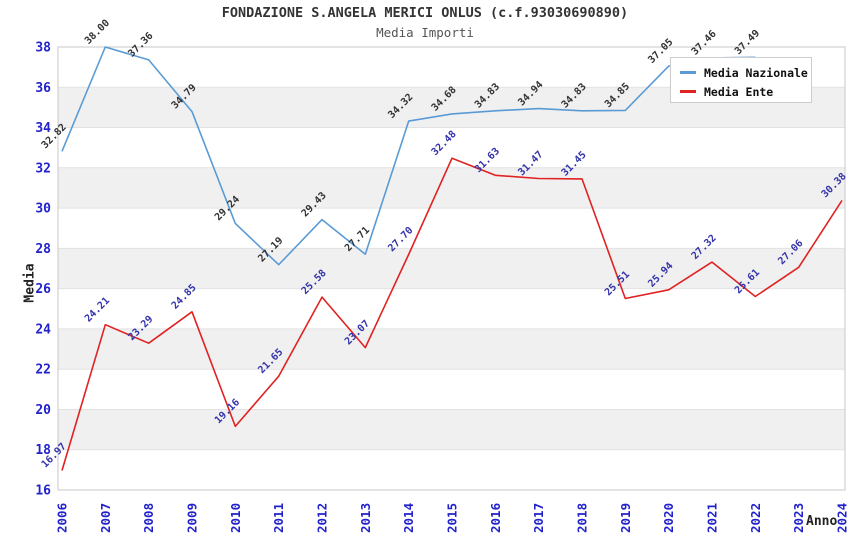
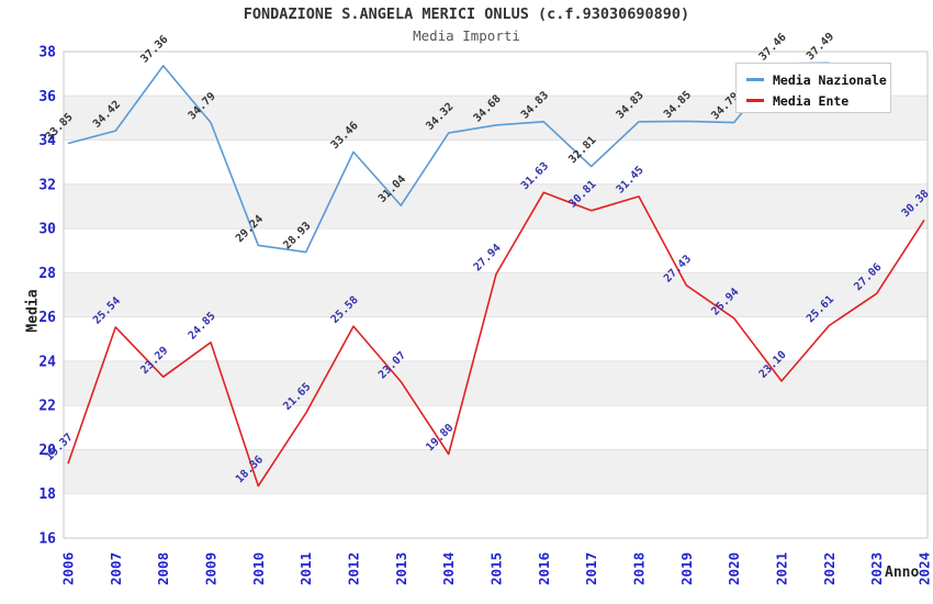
Media Nazionale/2006: 32.82 -> 33.85
Media Ente/2006: 16.97 -> 19.37
Media Nazionale/2007: 38.00 -> 34.42
Media Ente/2007: 24.21 -> 25.54
Media Ente/2010: 19.16 -> 18.36
Media Nazionale/2011: 27.19 -> 28.93
Media Nazionale/2012: 29.43 -> 33.46
Media Nazionale/2013: 27.71 -> 31.04
Media Ente/2014: 27.70 -> 19.80
Media Ente/2015: 32.48 -> 27.94
Media Nazionale/2017: 34.94 -> 32.81
Media Ente/2017: 31.47 -> 30.81
Media Ente/2019: 25.51 -> 27.43
Media Nazionale/2020: 37.05 -> 34.79
Media Ente/2021: 27.32 -> 23.10
